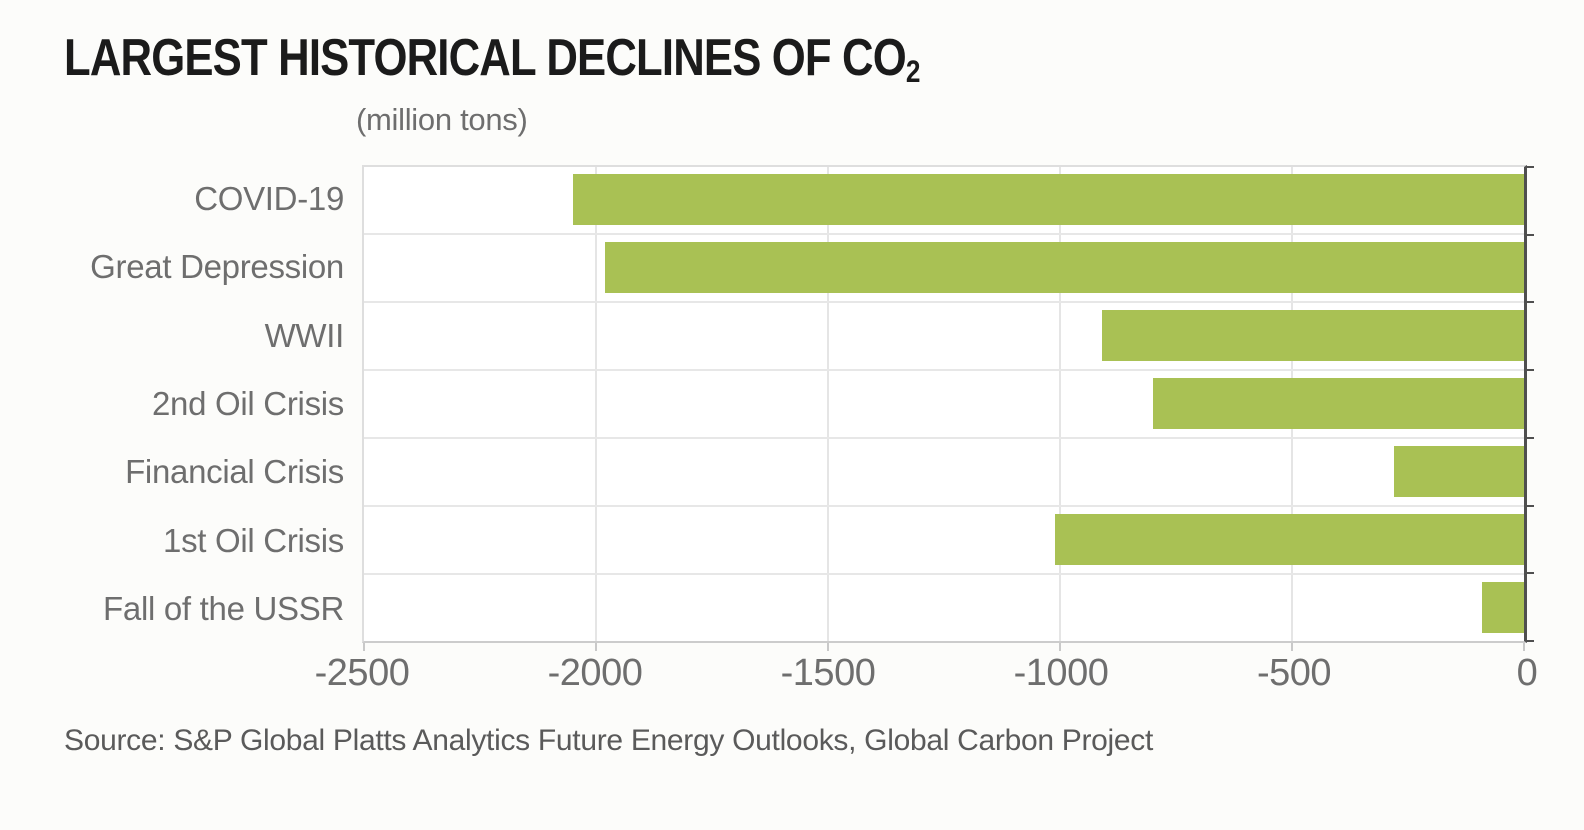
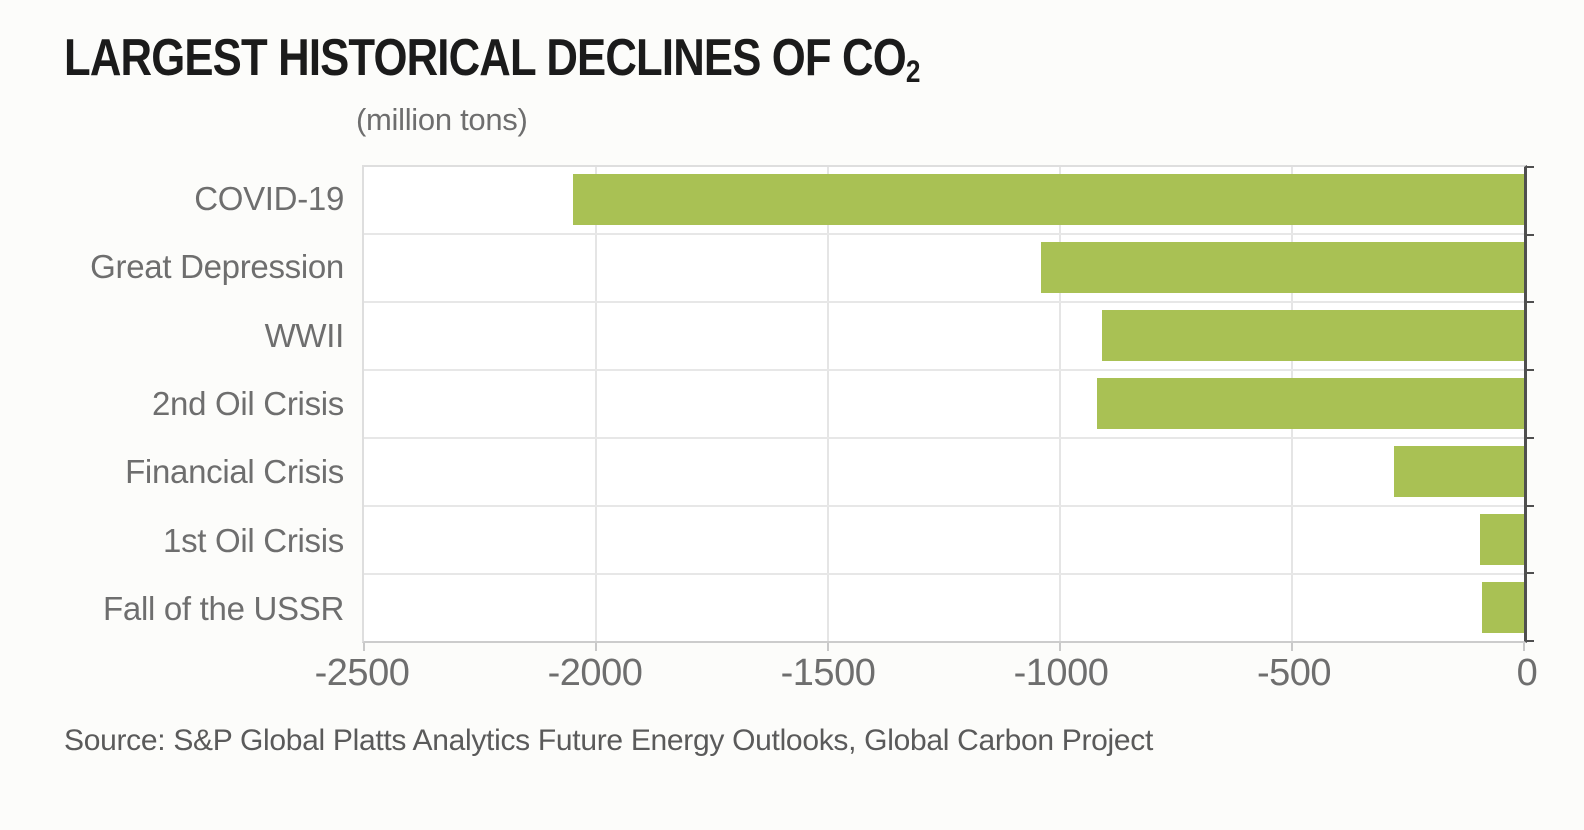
Great Depression: -1980 -> -1040
2nd Oil Crisis: -800 -> -920
1st Oil Crisis: -1010 -> -100
